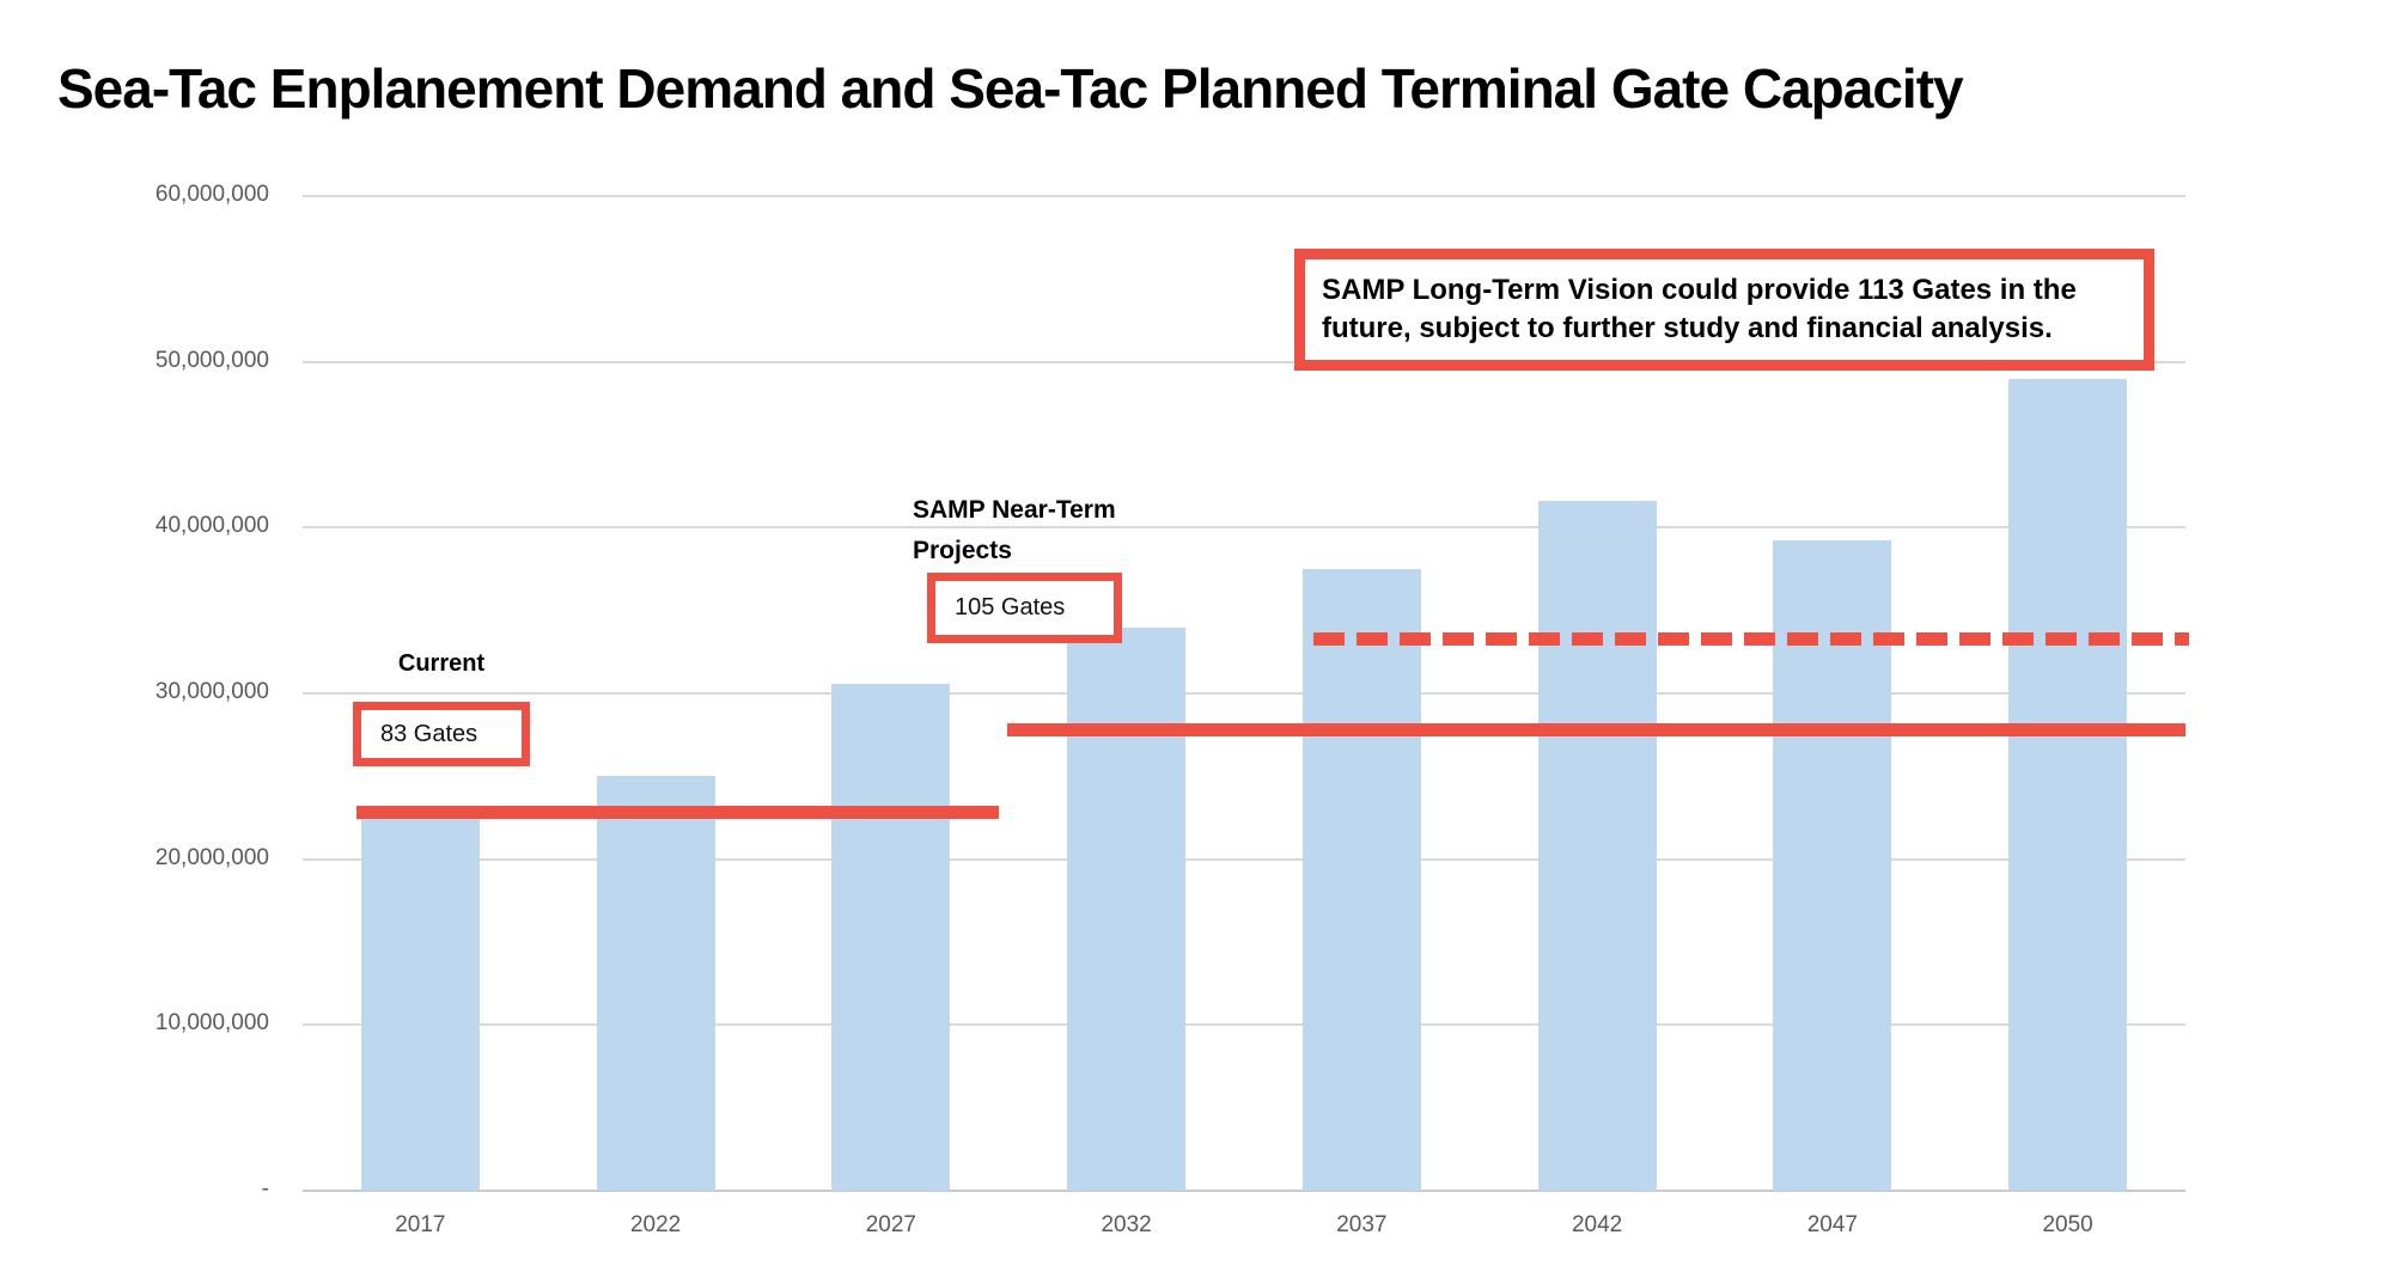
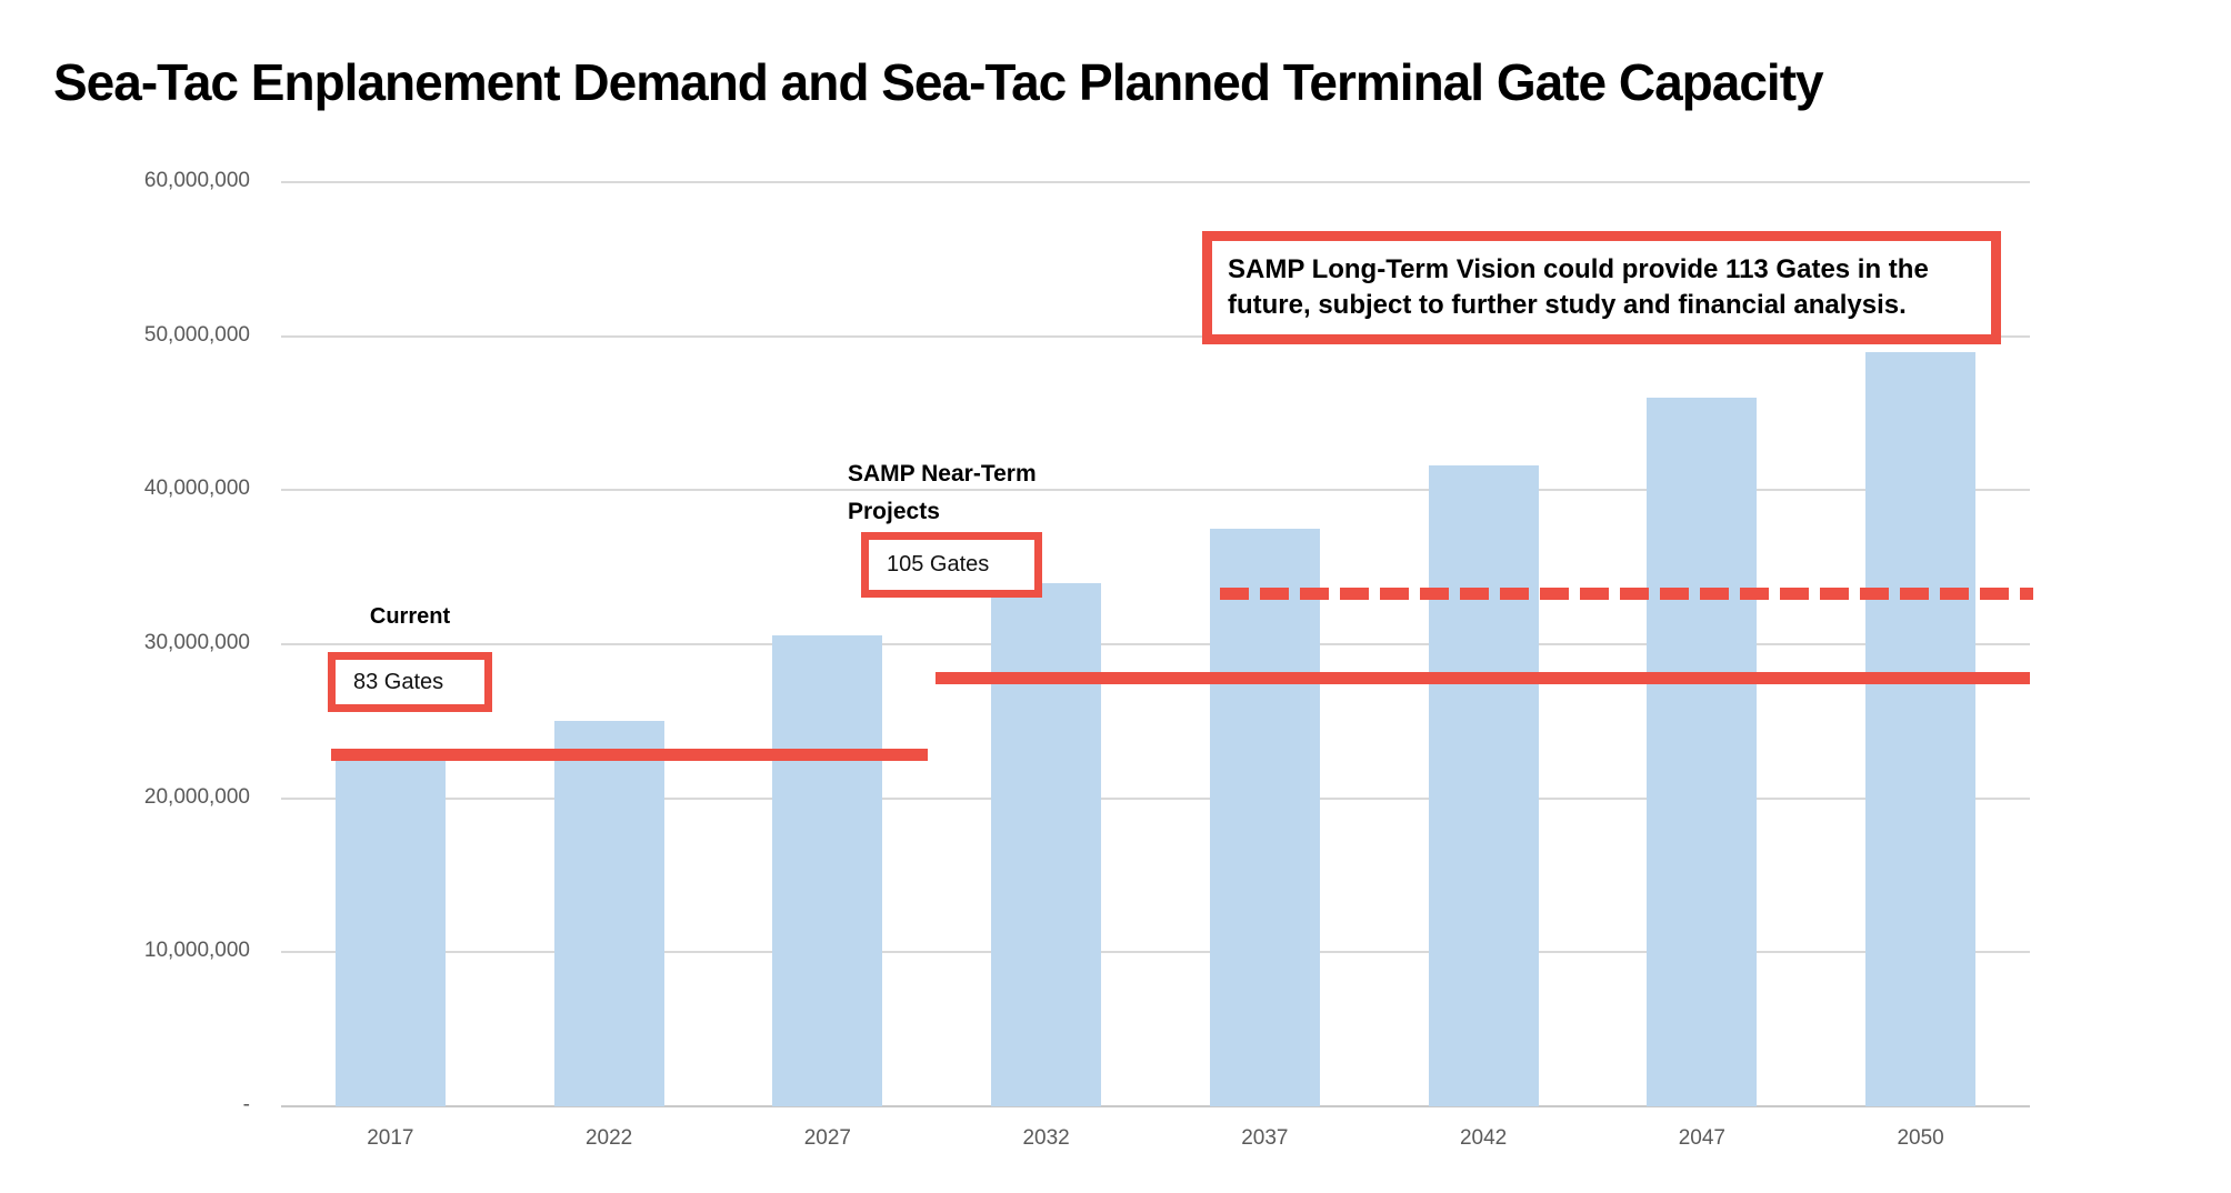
2047: 39200000 -> 46000000
